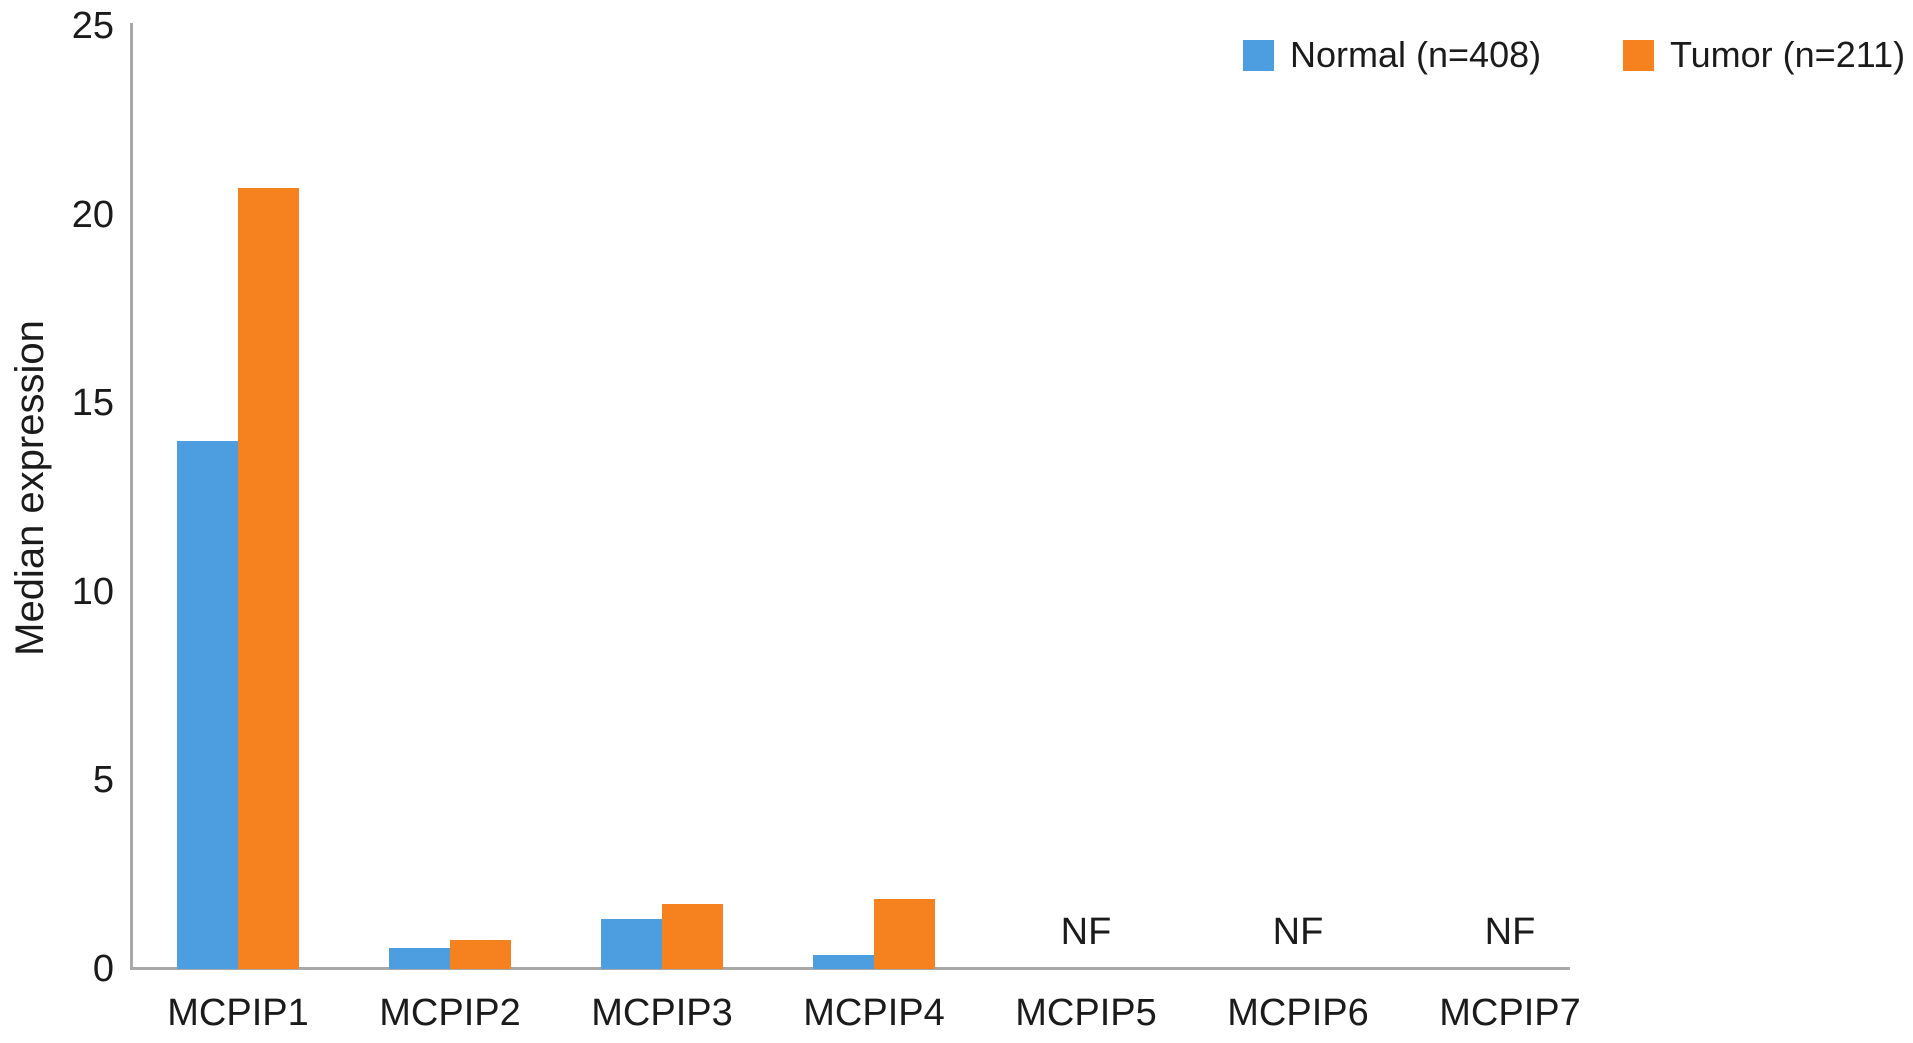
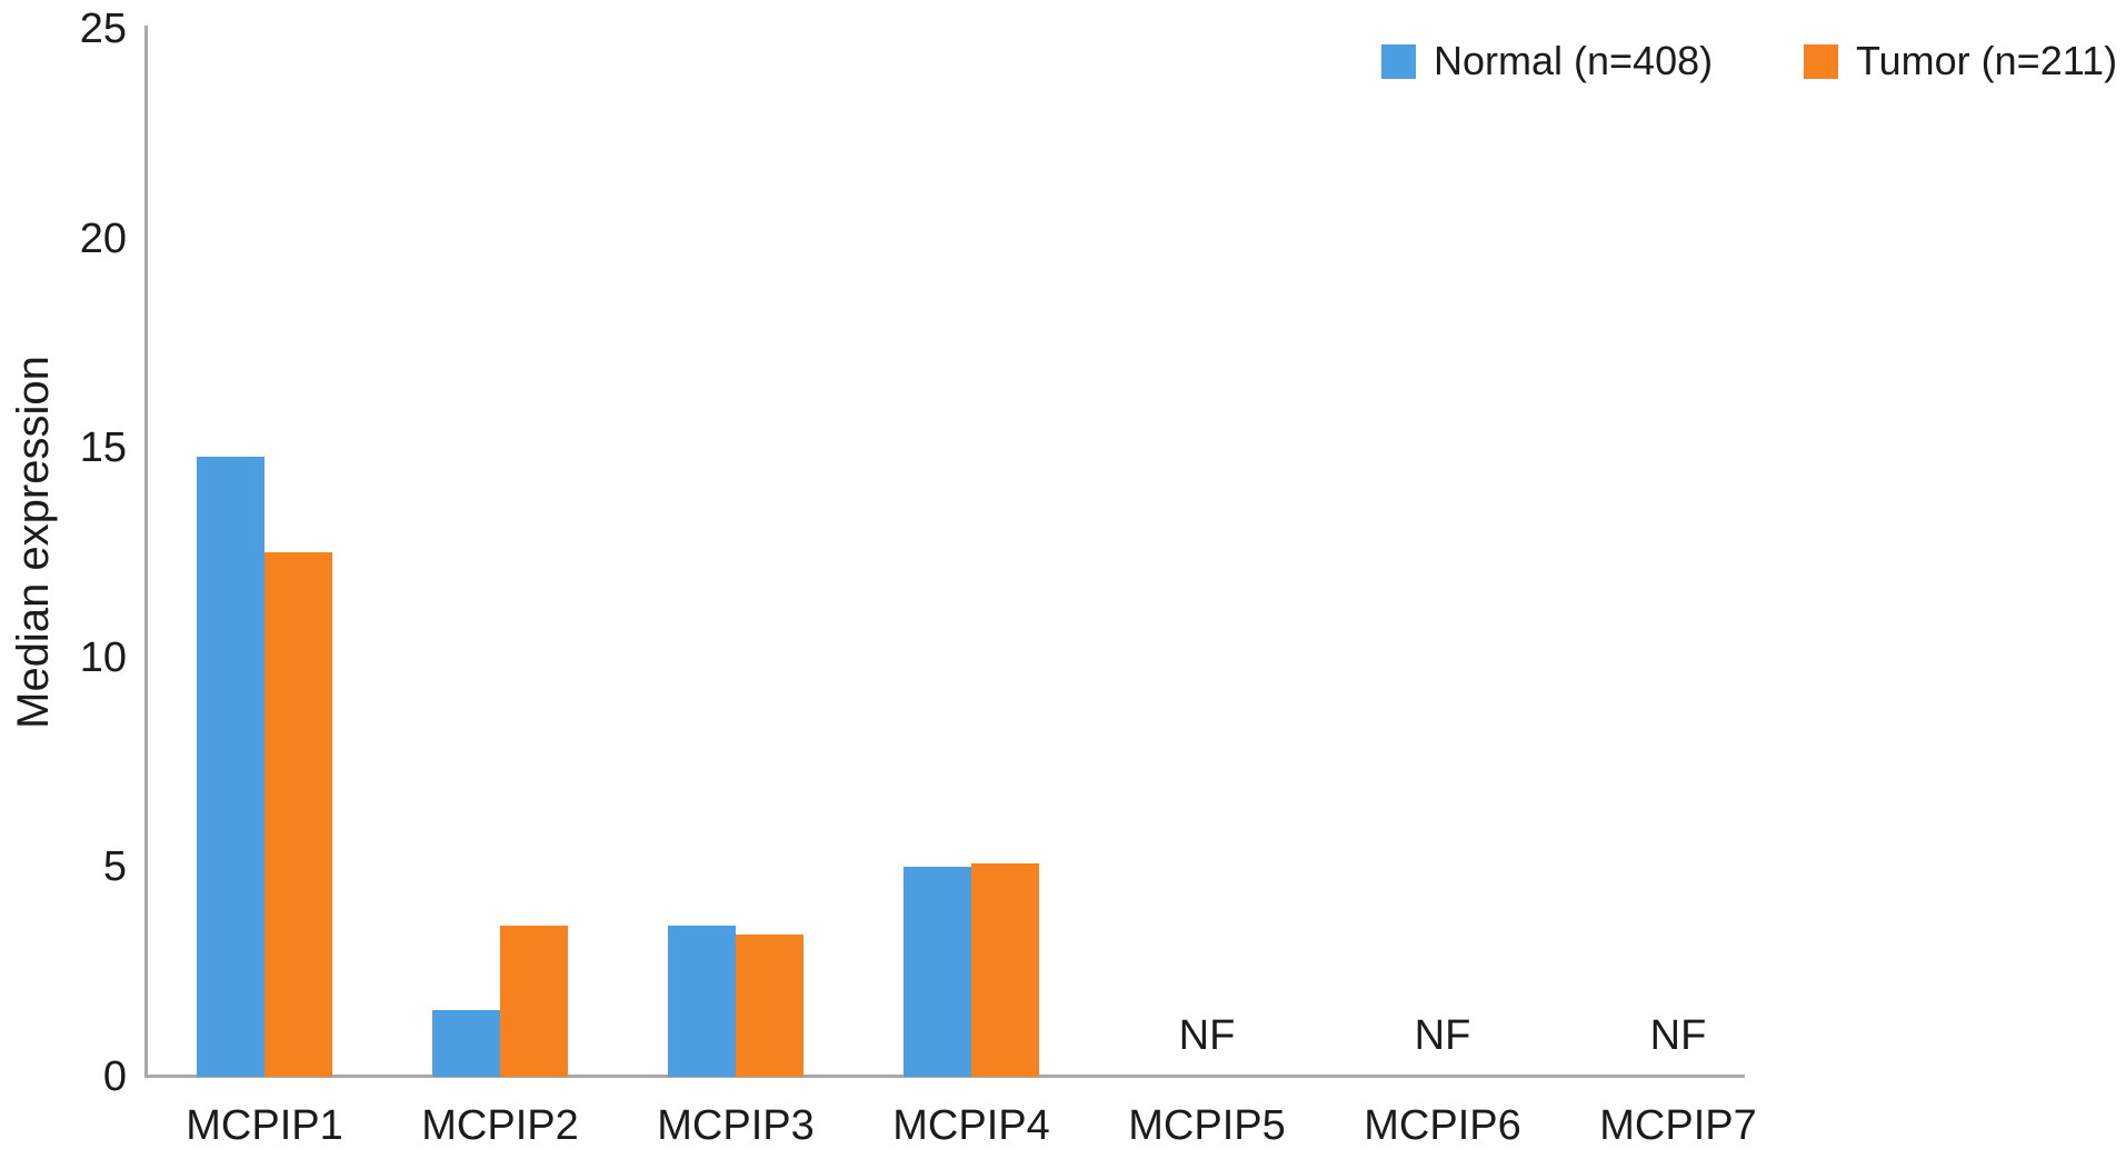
Normal (n=408)/MCPIP1: 14.0 -> 14.8
Tumor (n=211)/MCPIP1: 20.7 -> 12.5
Normal (n=408)/MCPIP2: 0.6 -> 1.6
Tumor (n=211)/MCPIP2: 0.8 -> 3.6
Normal (n=408)/MCPIP3: 1.3 -> 3.6
Tumor (n=211)/MCPIP3: 1.7 -> 3.4
Normal (n=408)/MCPIP4: 0.4 -> 5.0
Tumor (n=211)/MCPIP4: 1.9 -> 5.1
